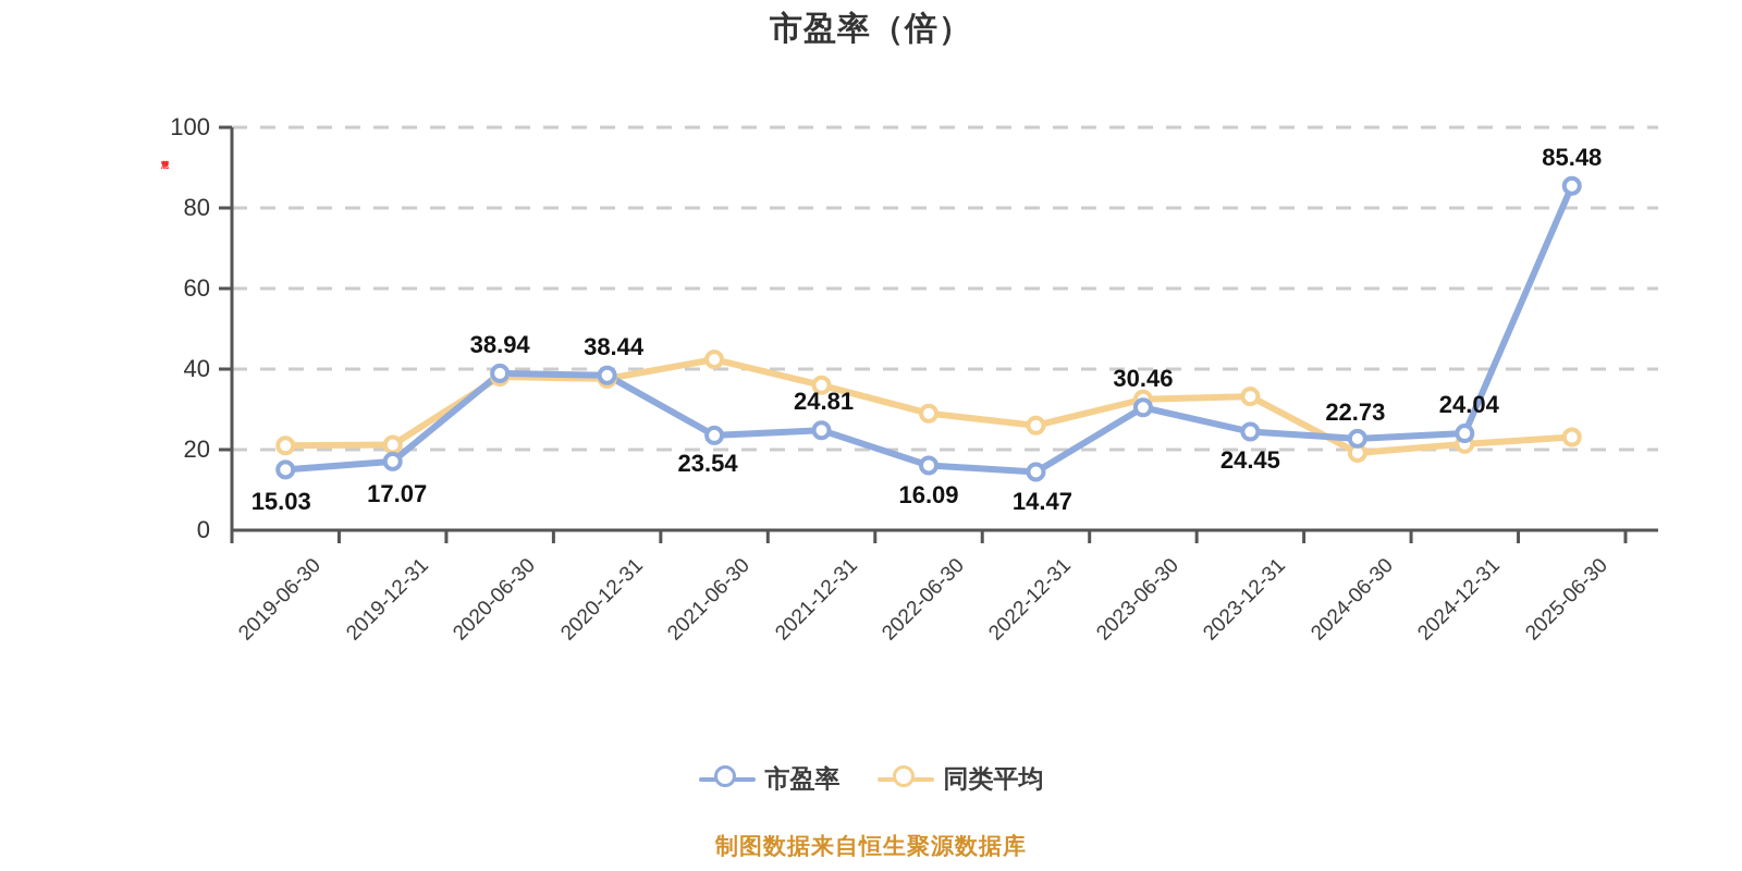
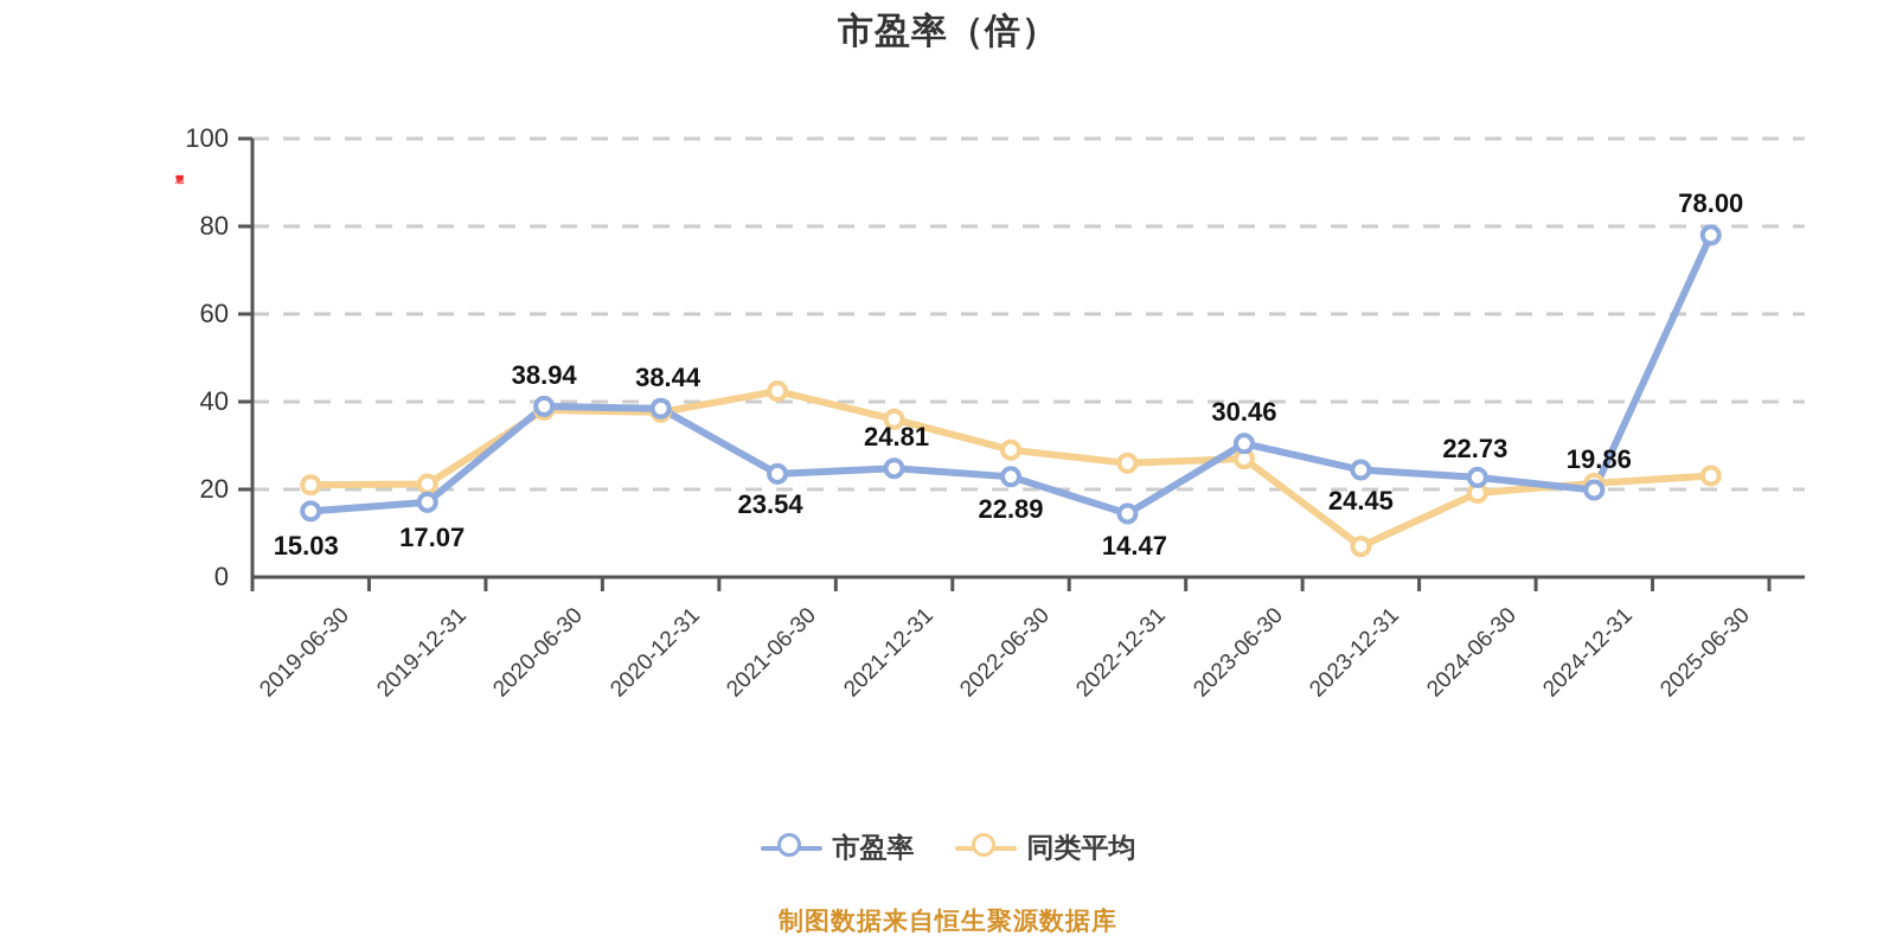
市盈率/2022-06-30: 16.09 -> 22.89
同类平均/2023-06-30: 32 -> 27
同类平均/2023-12-31: 33 -> 7
市盈率/2024-12-31: 24.04 -> 19.86
市盈率/2025-06-30: 85.48 -> 78.00
